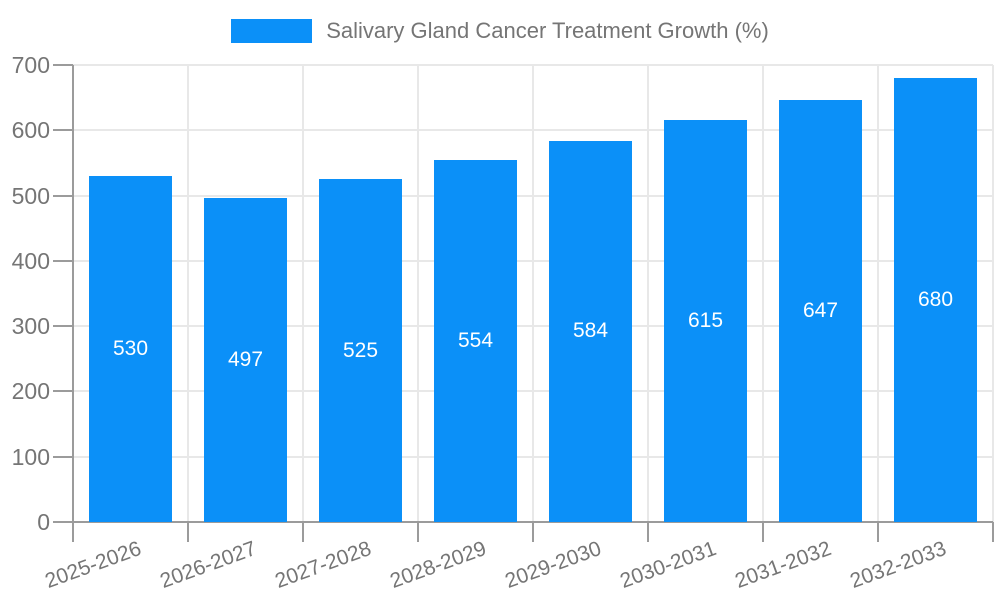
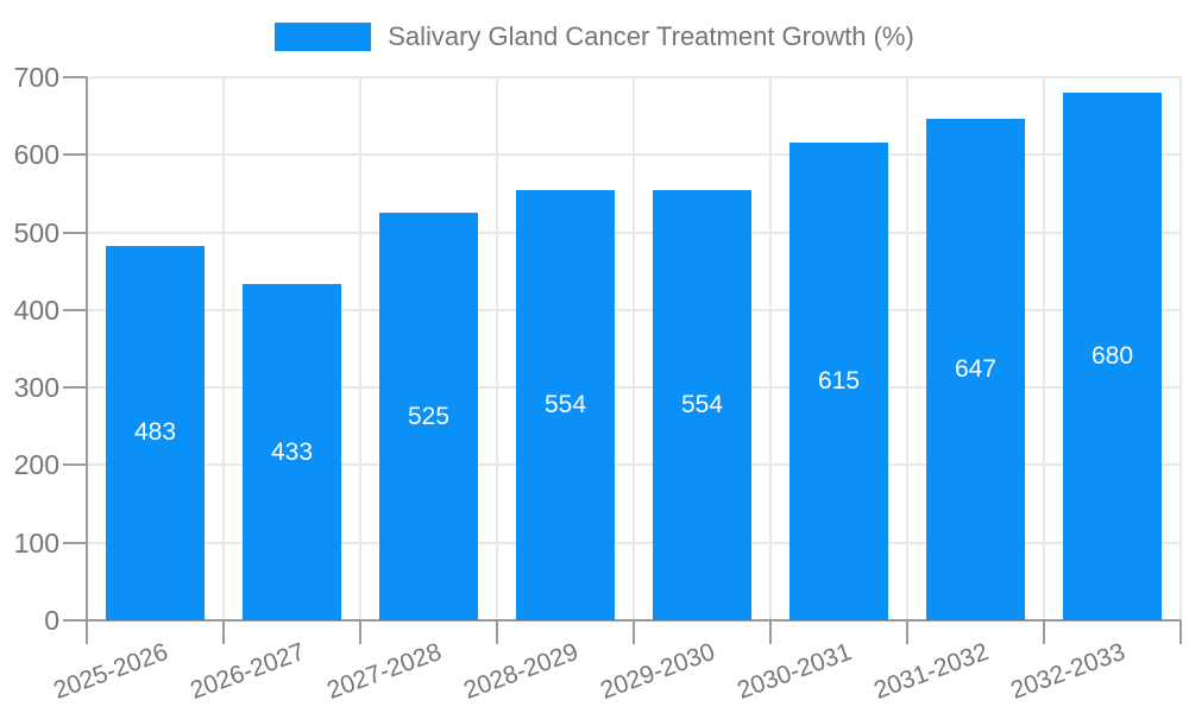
2025-2026: 530 -> 483
2026-2027: 497 -> 433
2029-2030: 584 -> 554
